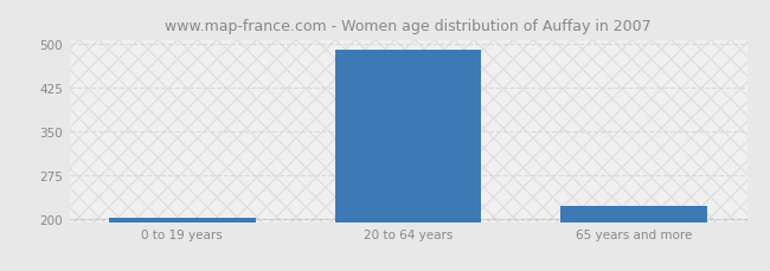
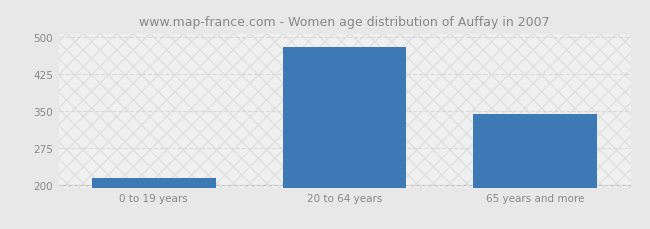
0 to 19 years: 202 -> 215
20 to 64 years: 491 -> 480
65 years and more: 222 -> 345
